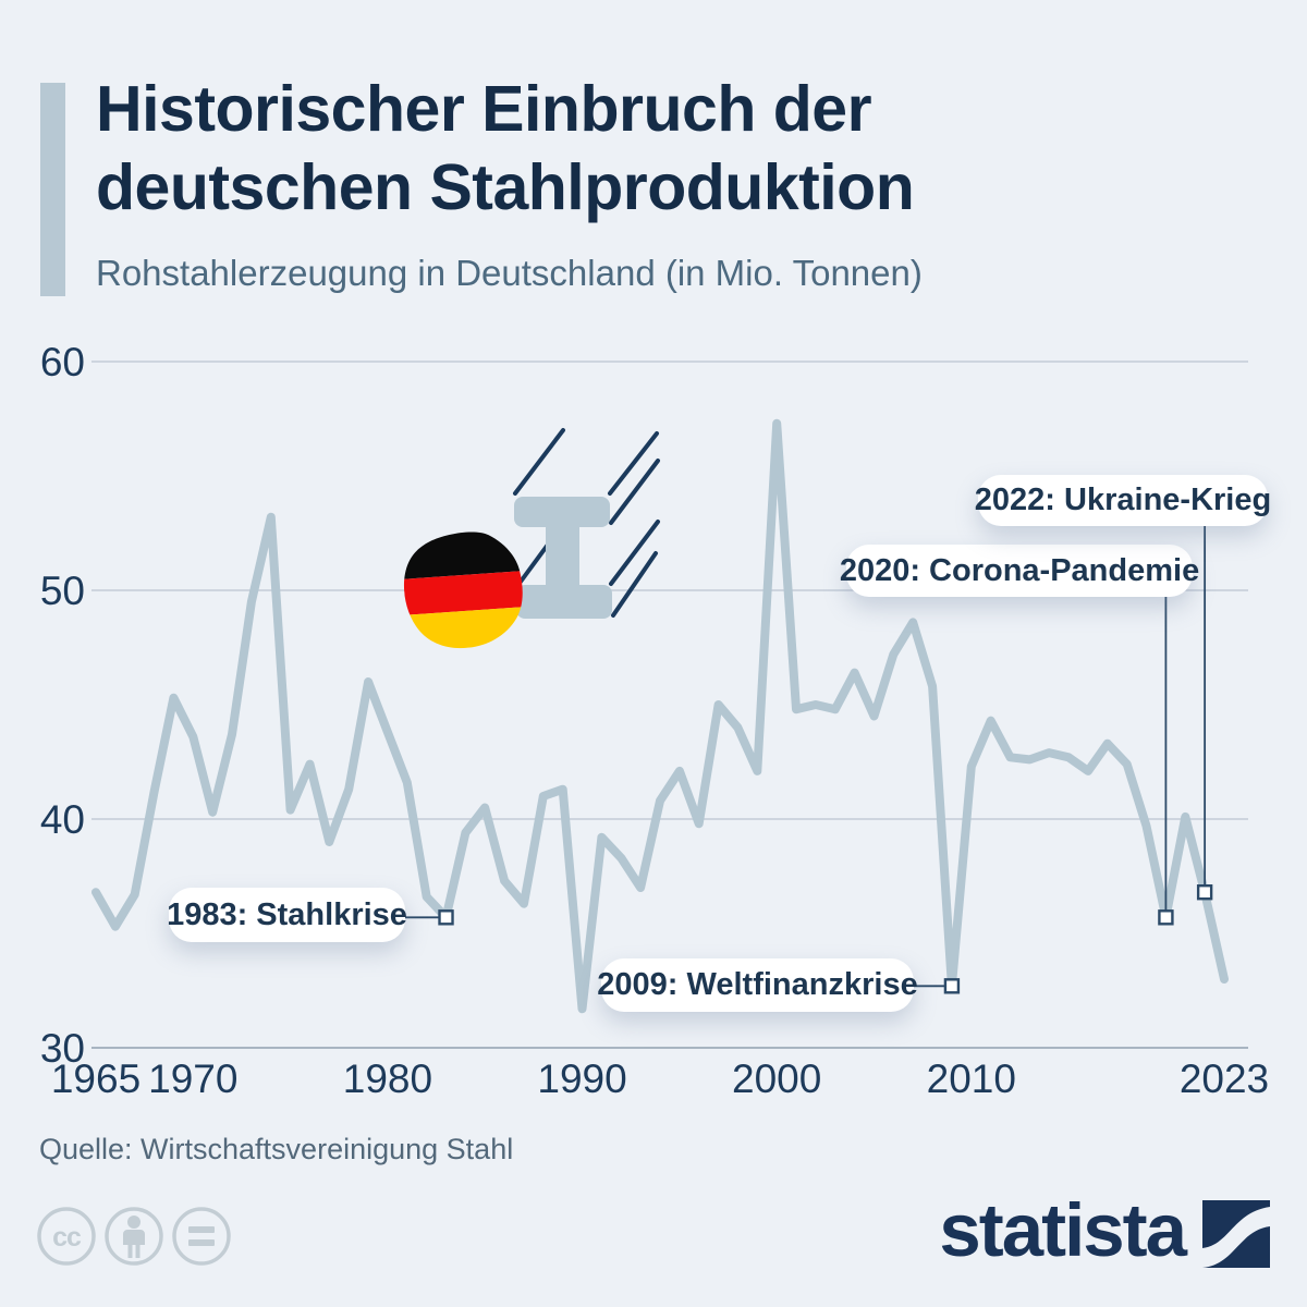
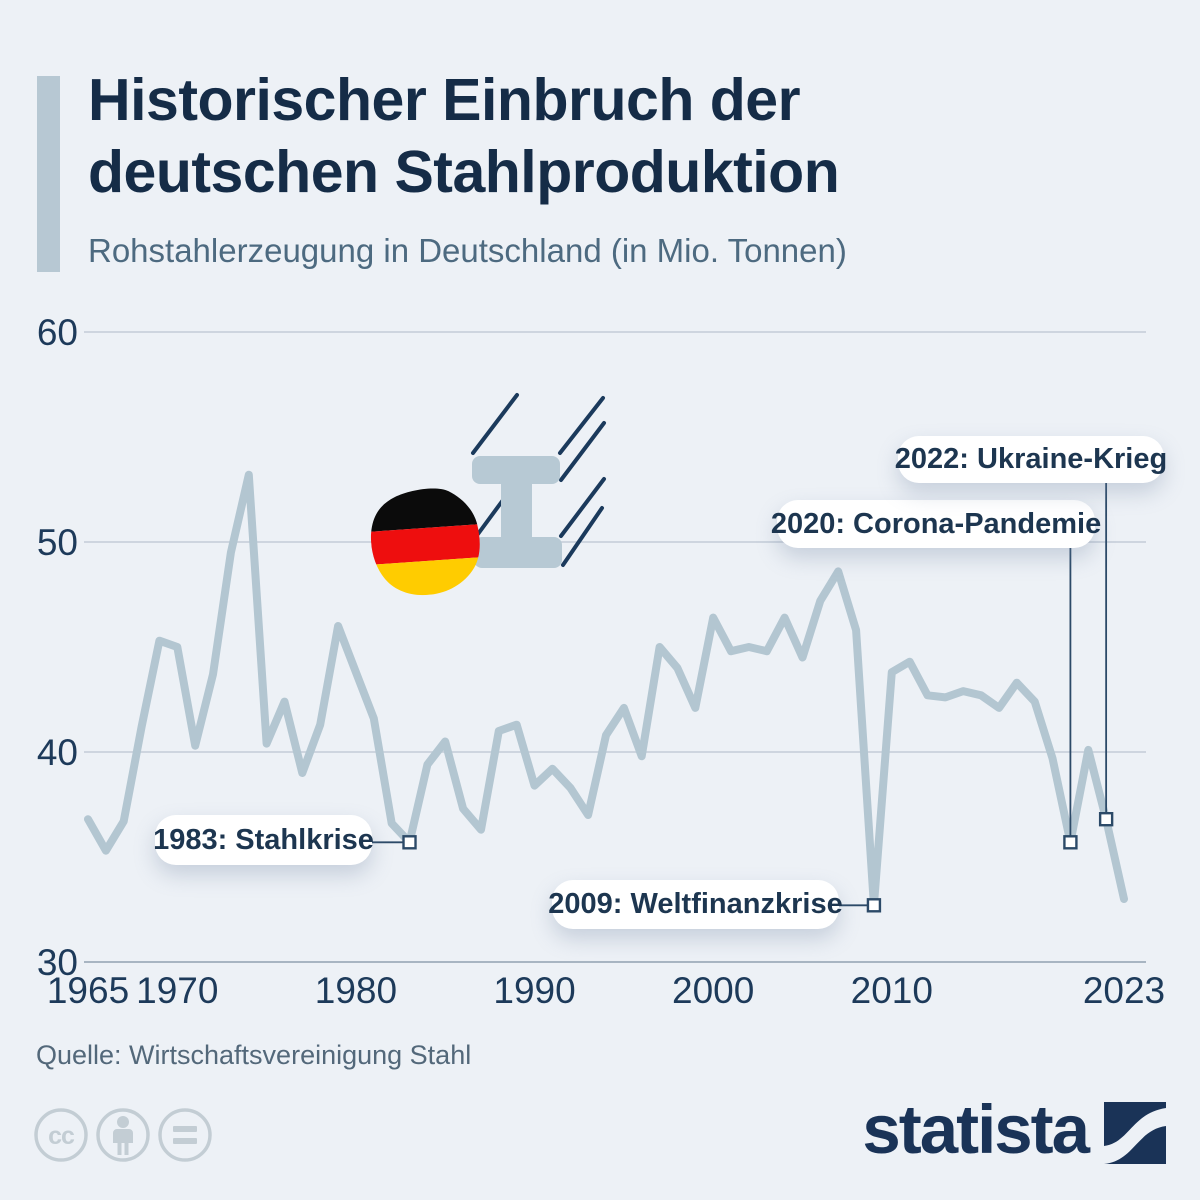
1970: 43.6 -> 45.0
1990: 31.7 -> 38.4
2000: 57.3 -> 46.4
2010: 42.3 -> 43.8
